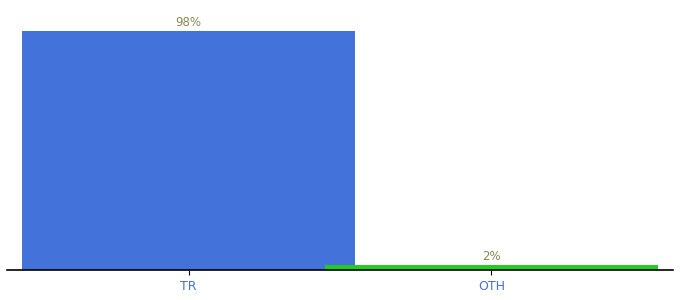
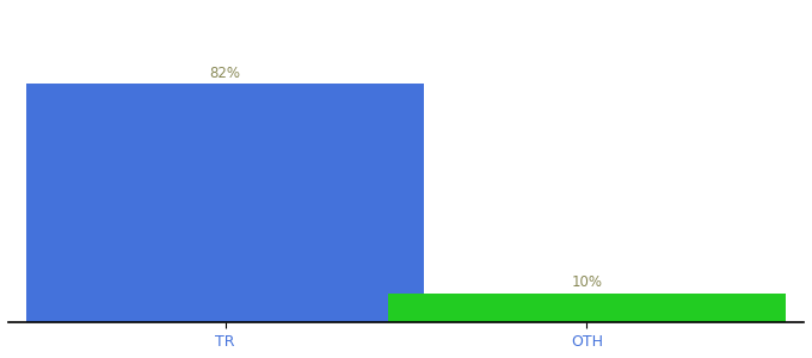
TR: 98% -> 82%
OTH: 2% -> 10%
